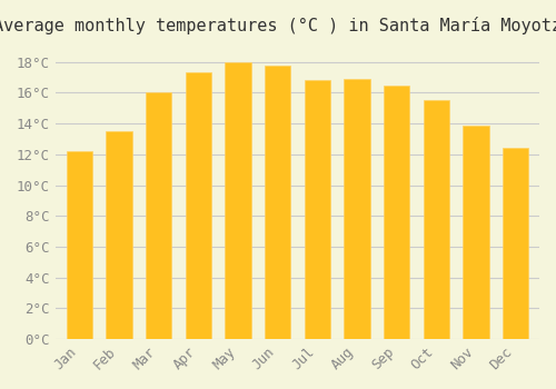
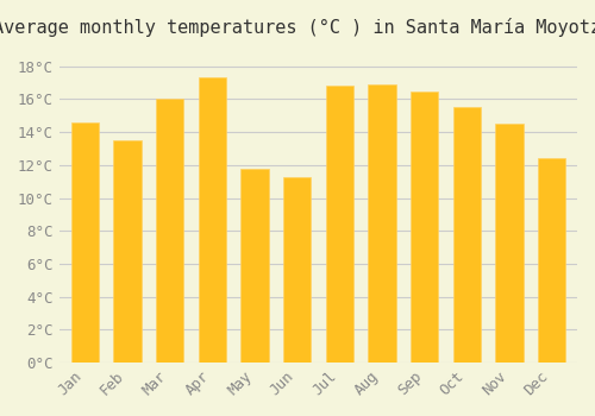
Jan: 12.2°C -> 14.6°C
May: 18.0°C -> 11.8°C
Jun: 17.8°C -> 11.3°C
Nov: 13.9°C -> 14.5°C
